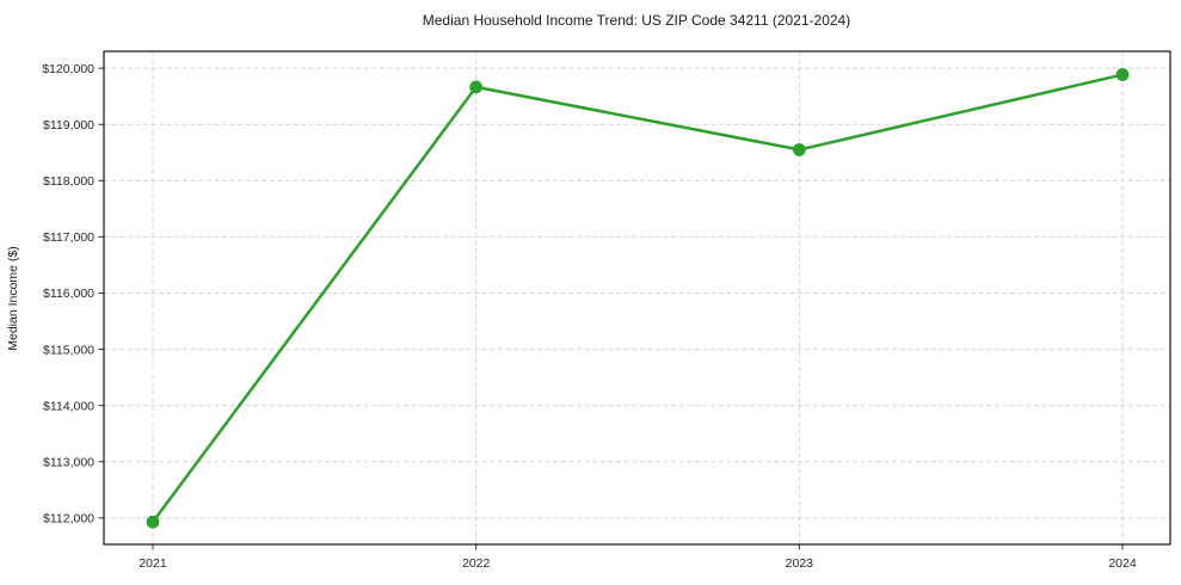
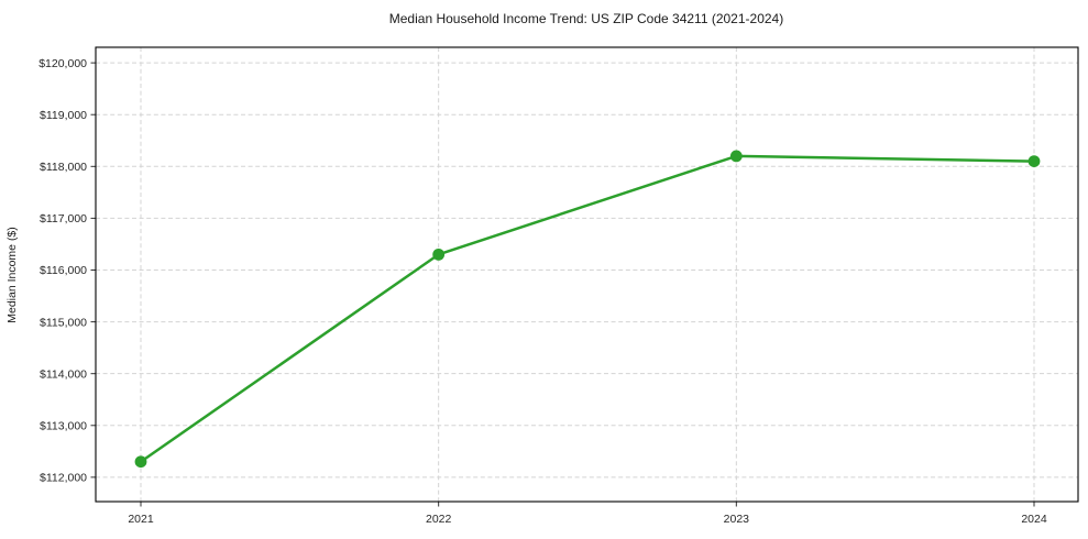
2021: $111900 -> $112300
2022: $119700 -> $116300
2023: $118600 -> $118200
2024: $119900 -> $118100
